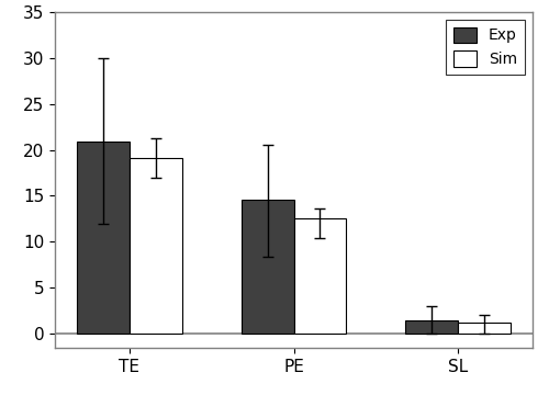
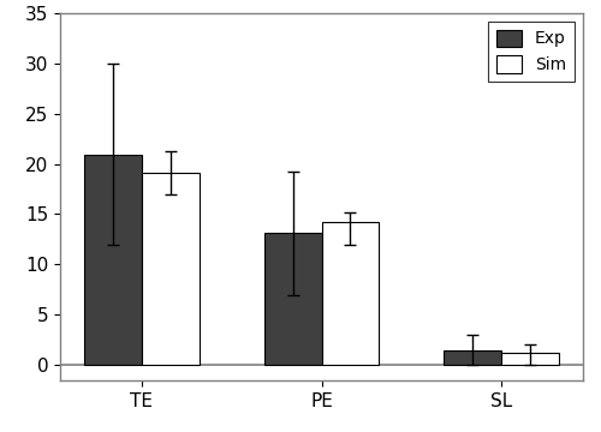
Exp/PE: 14.6 -> 13.2
Sim/PE: 12.6 -> 14.2
